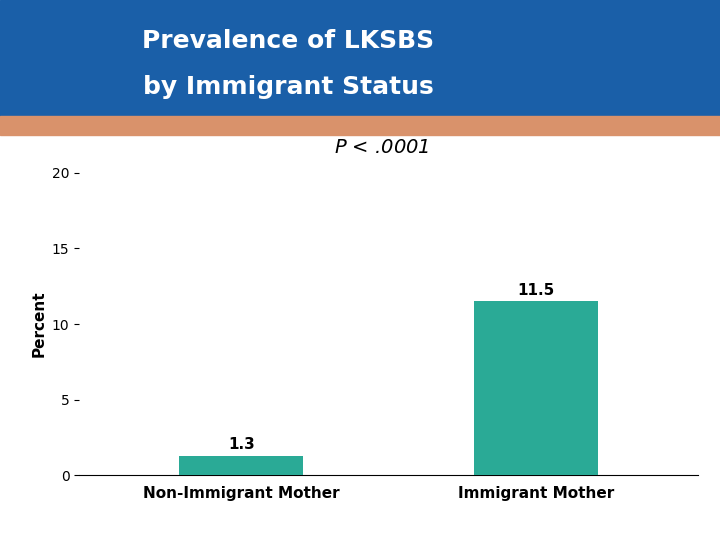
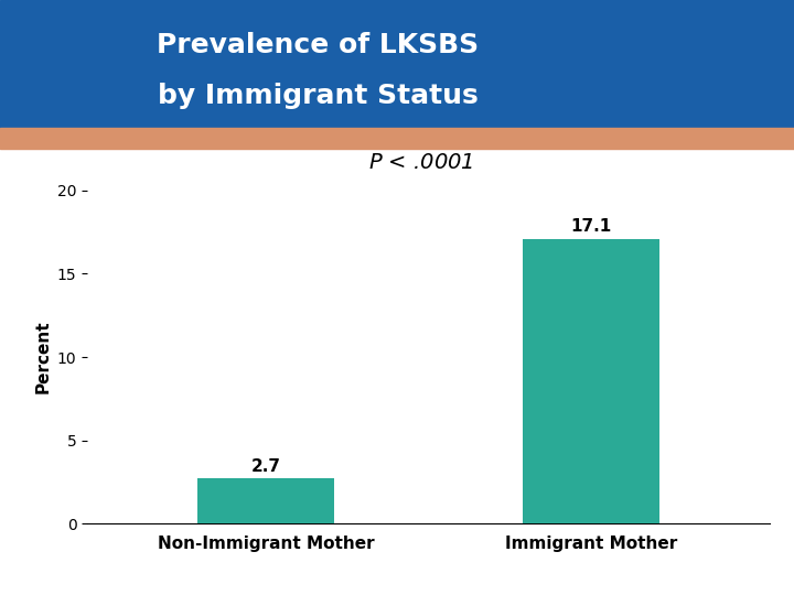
Non-Immigrant Mother: 1.3 -> 2.7
Immigrant Mother: 11.5 -> 17.1
